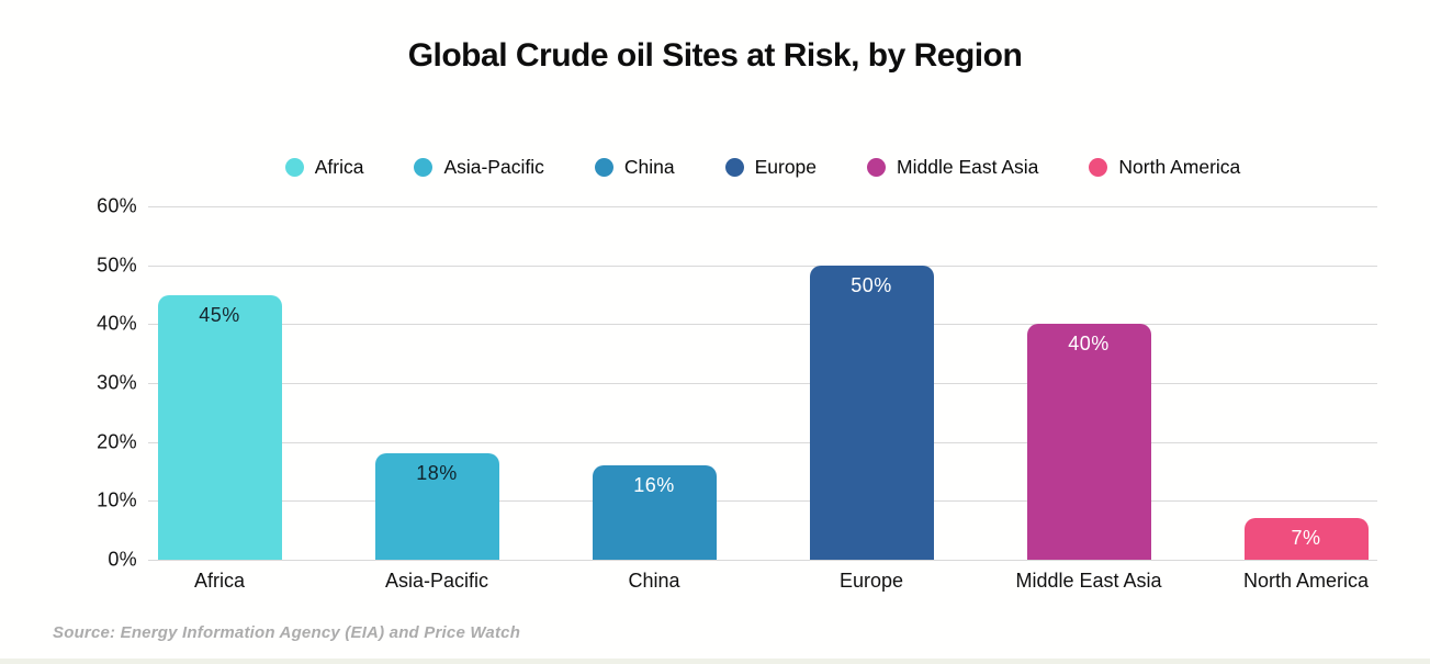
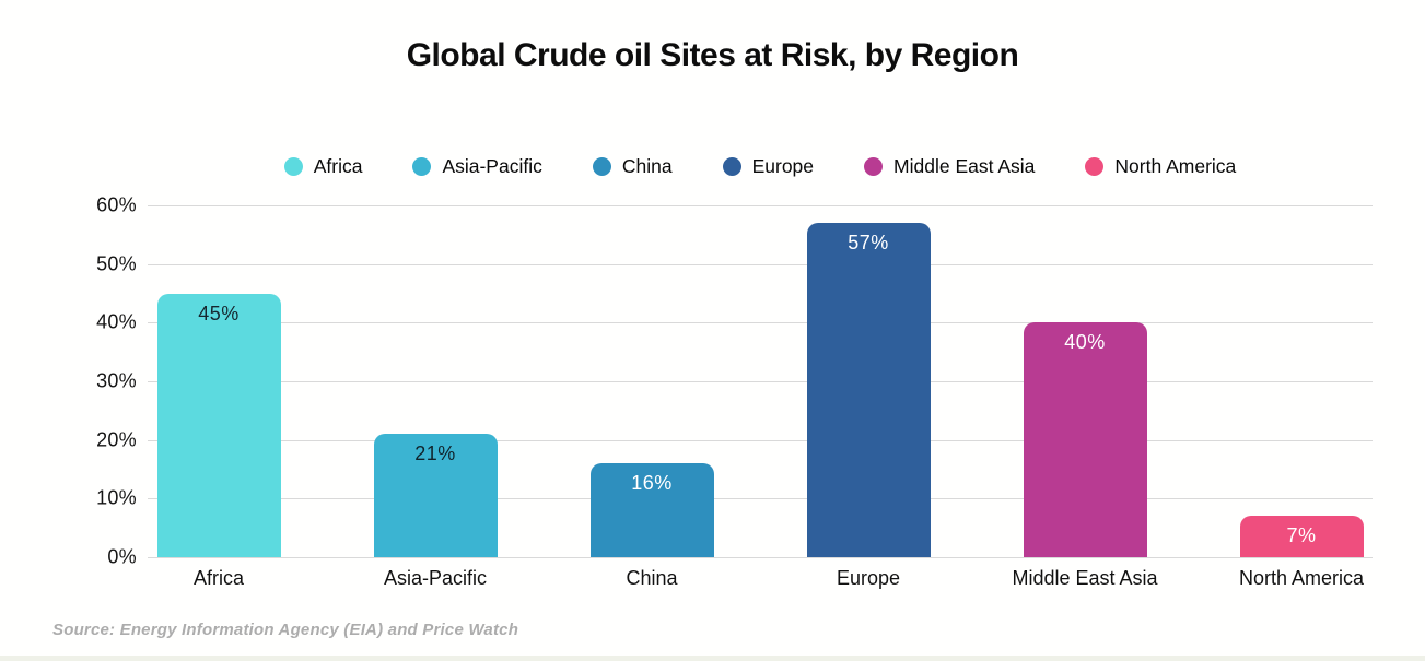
Asia-Pacific: 18% -> 21%
Europe: 50% -> 57%
